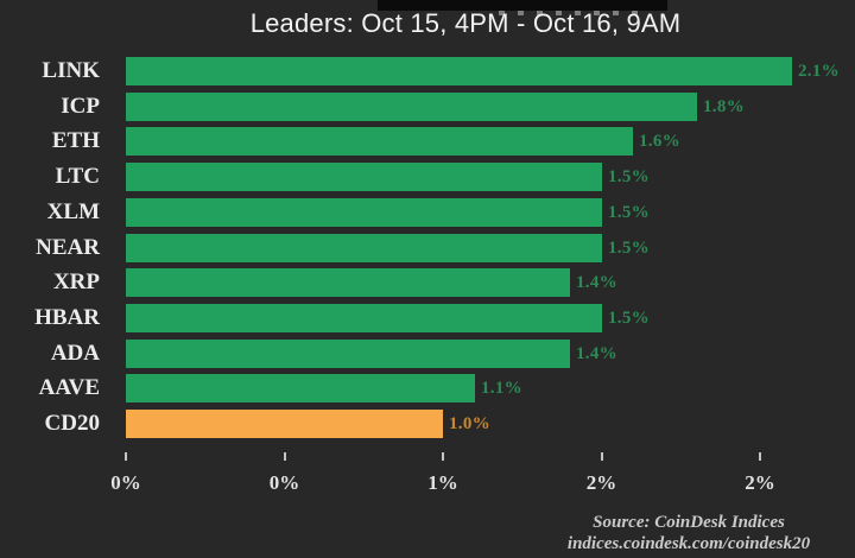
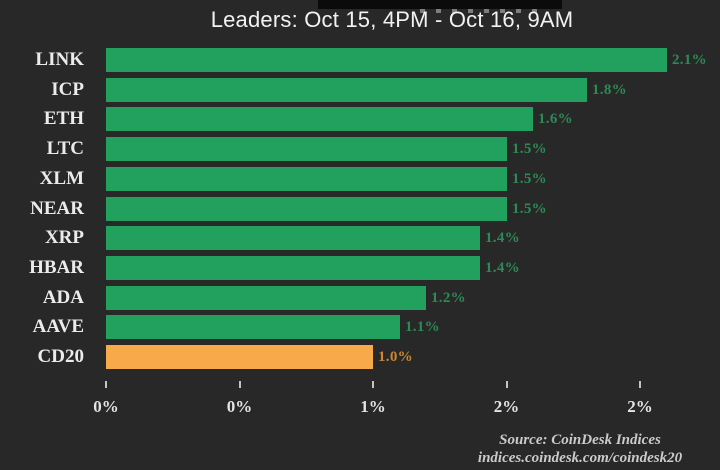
HBAR: 1.5% -> 1.4%
ADA: 1.4% -> 1.2%
